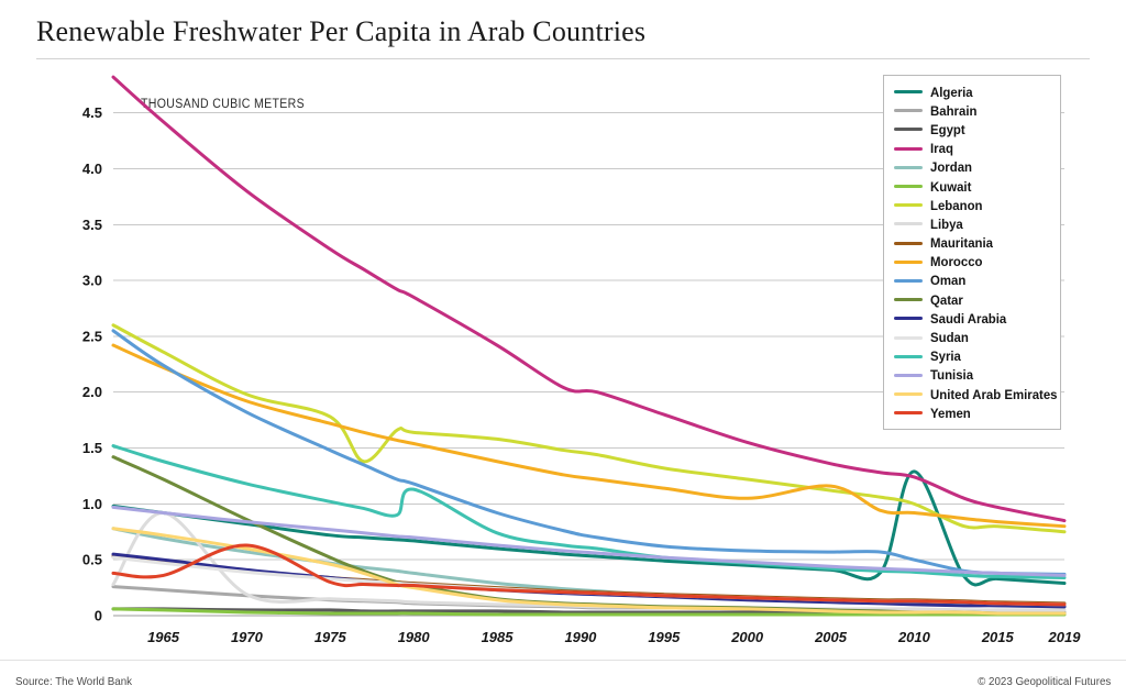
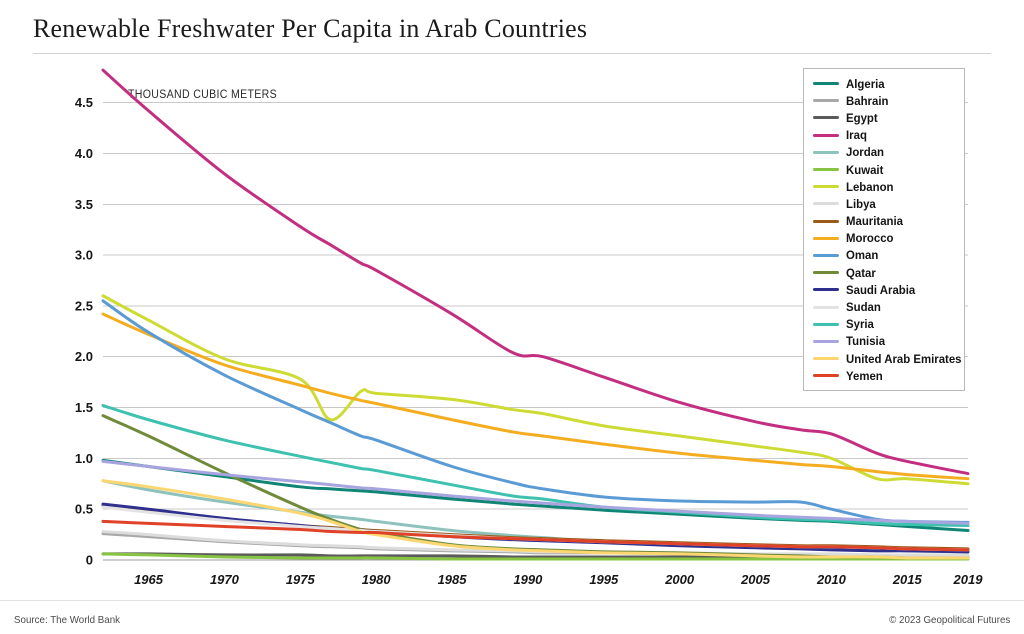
Libya/1965: 0.92 -> 0.25
Yemen/1970: 0.63 -> 0.33
Syria/1980: 1.13 -> 0.88
Morocco/2005: 1.16 -> 0.98
Algeria/2010: 1.29 -> 0.38
